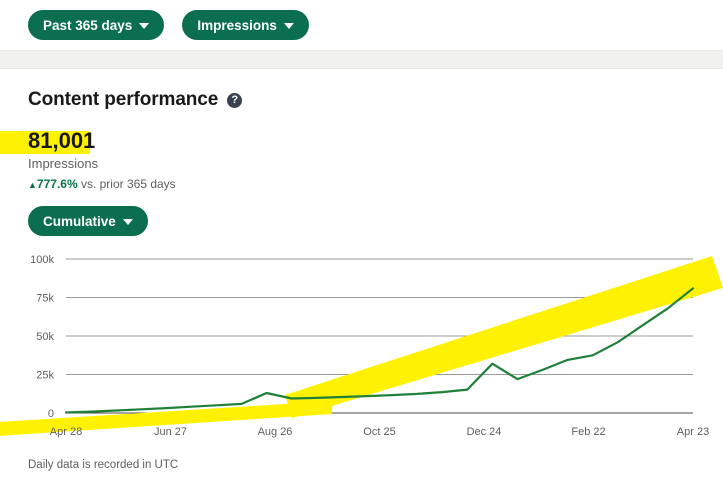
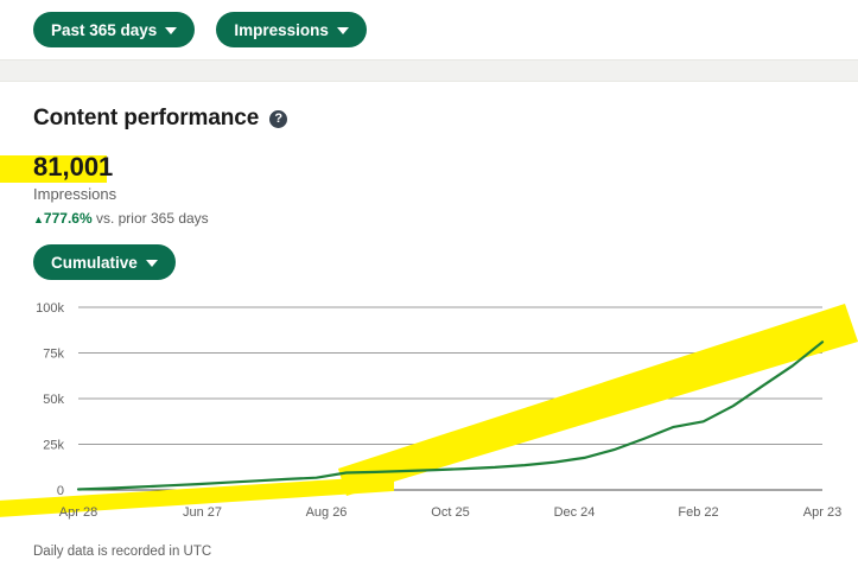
Aug 26: 13k -> 7k
Dec 24: 32k -> 18k
